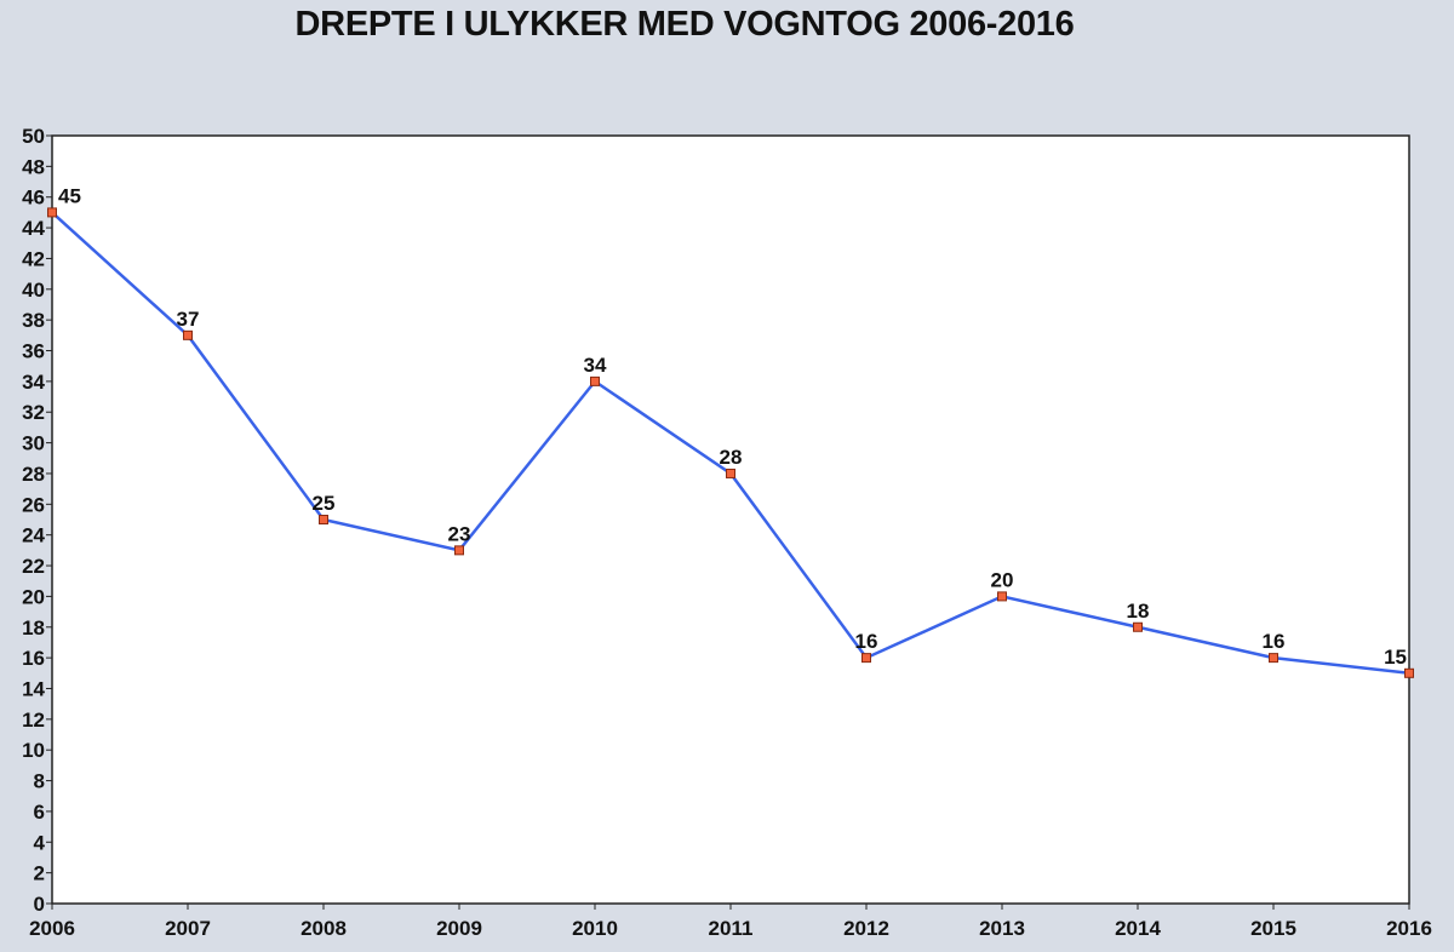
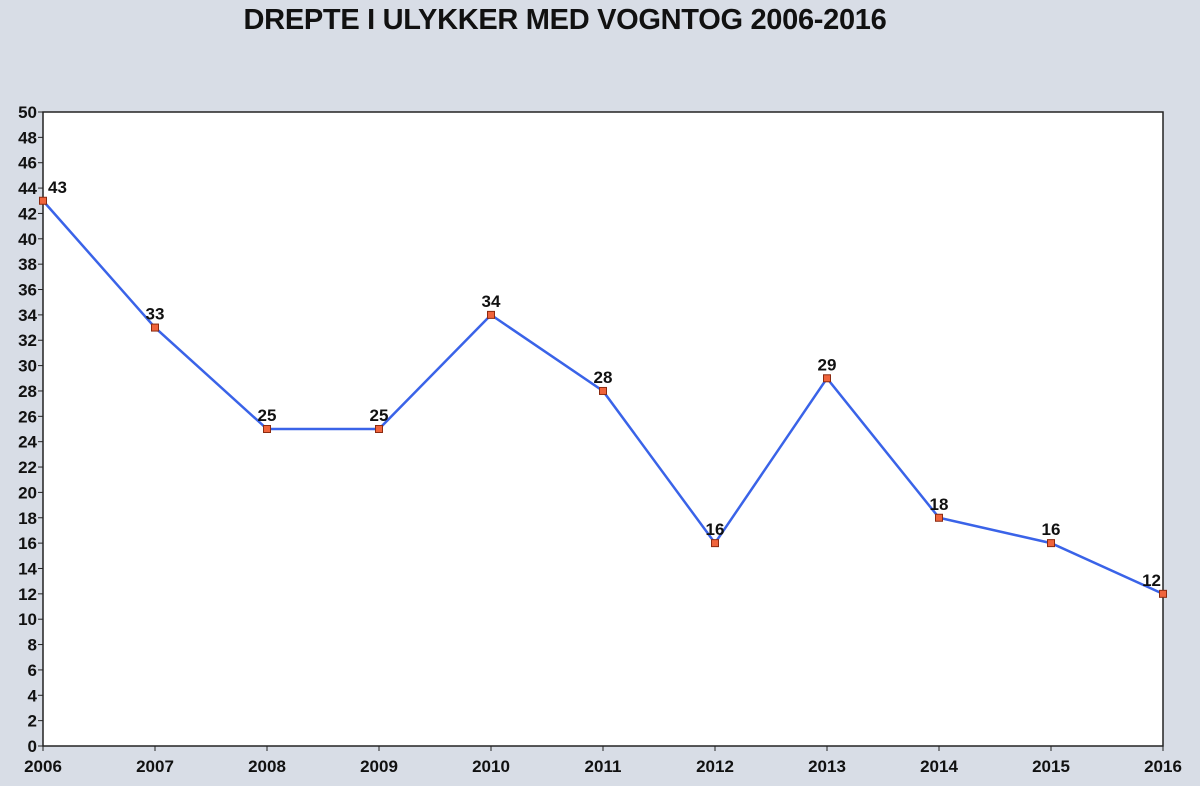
2006: 45 -> 43
2007: 37 -> 33
2009: 23 -> 25
2013: 20 -> 29
2016: 15 -> 12
